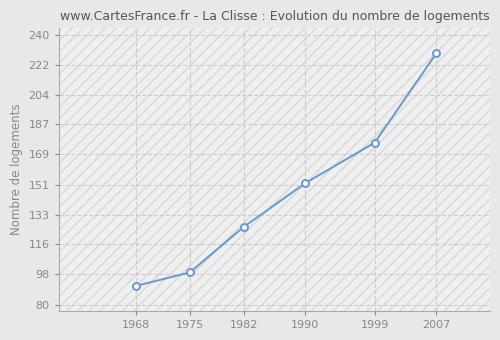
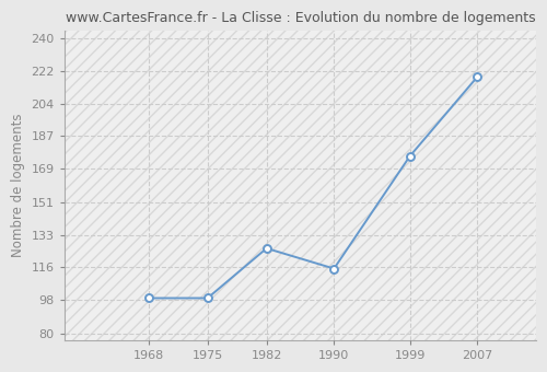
1968: 91 -> 99
1990: 152 -> 115
2007: 229 -> 219
